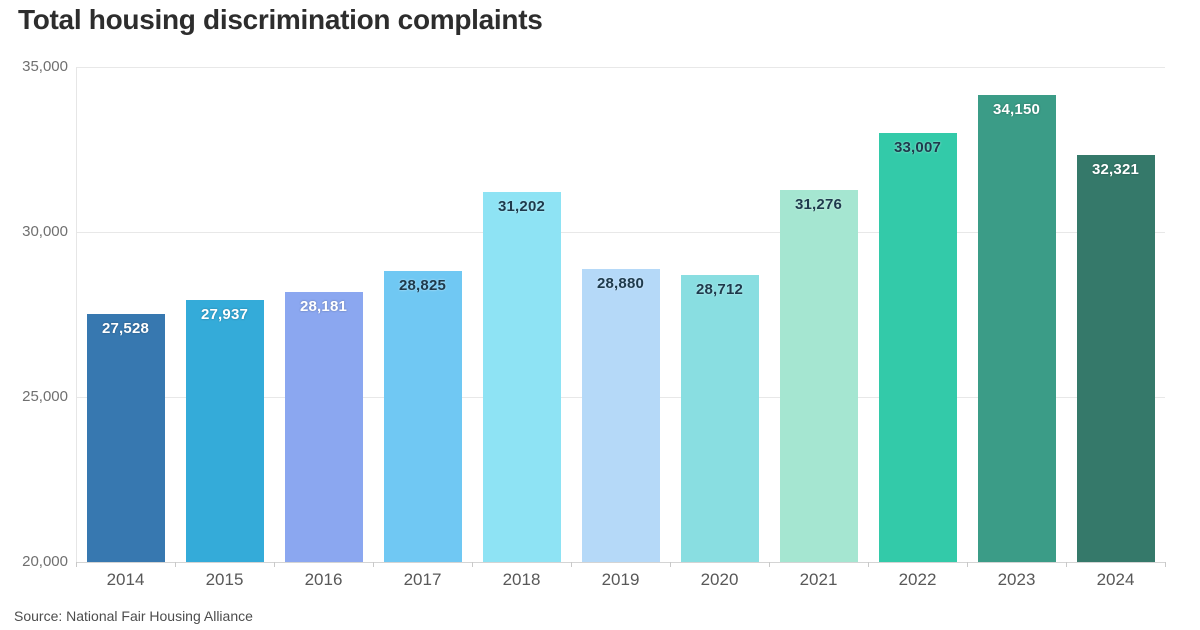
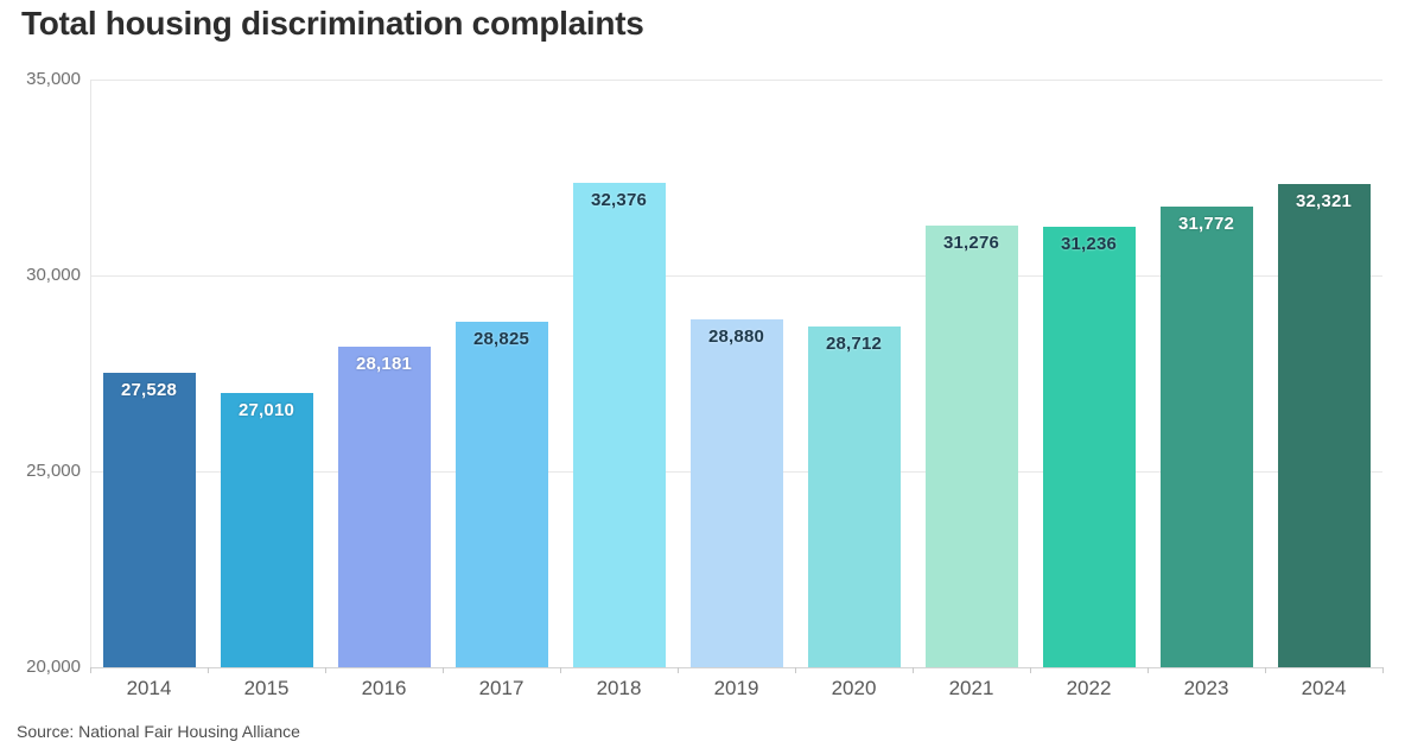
2015: 27,937 -> 27,010
2018: 31,202 -> 32,376
2022: 33,007 -> 31,236
2023: 34,150 -> 31,772
